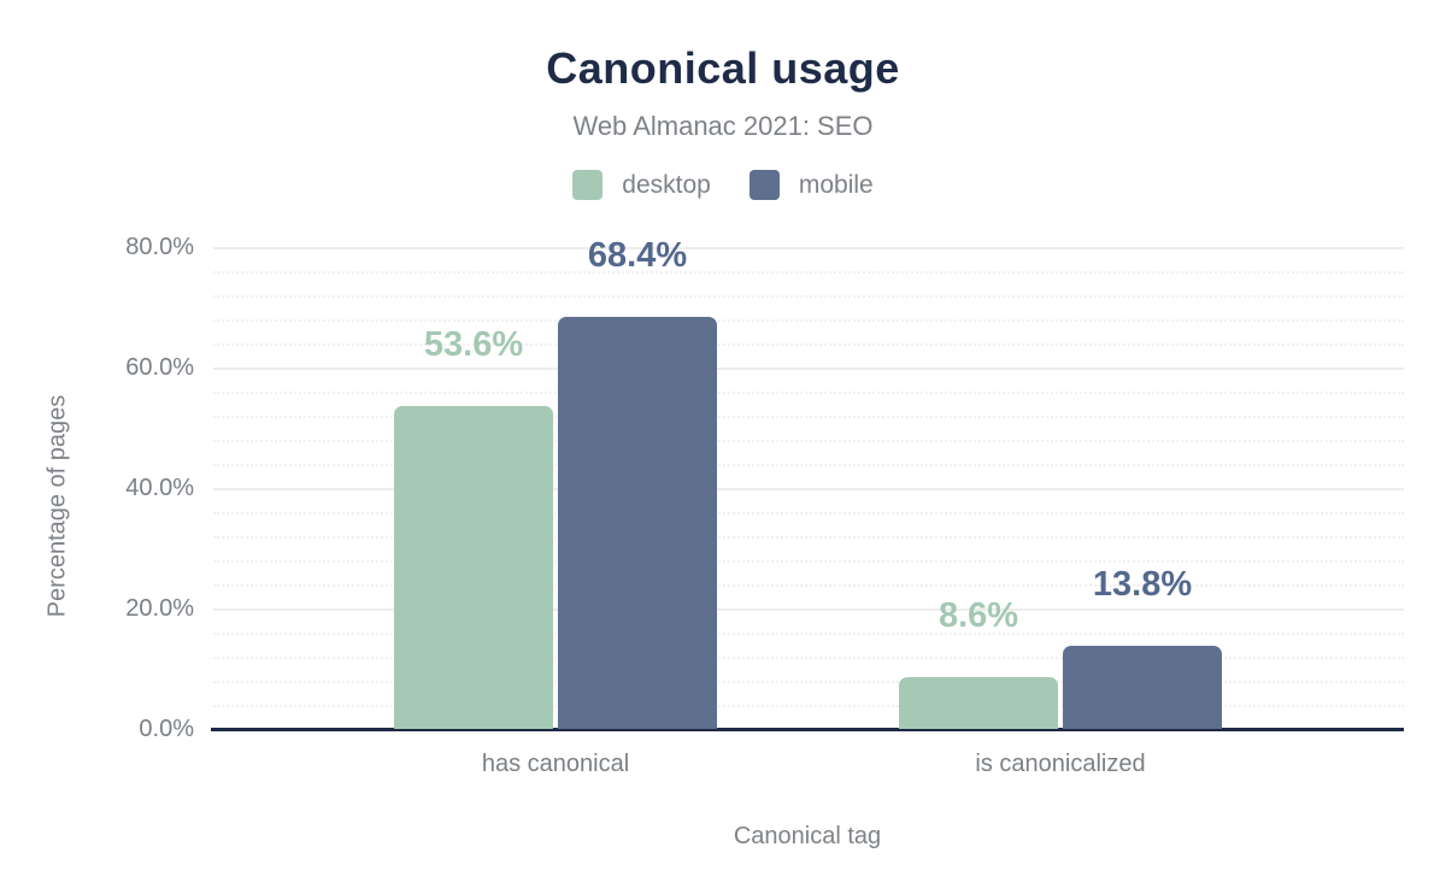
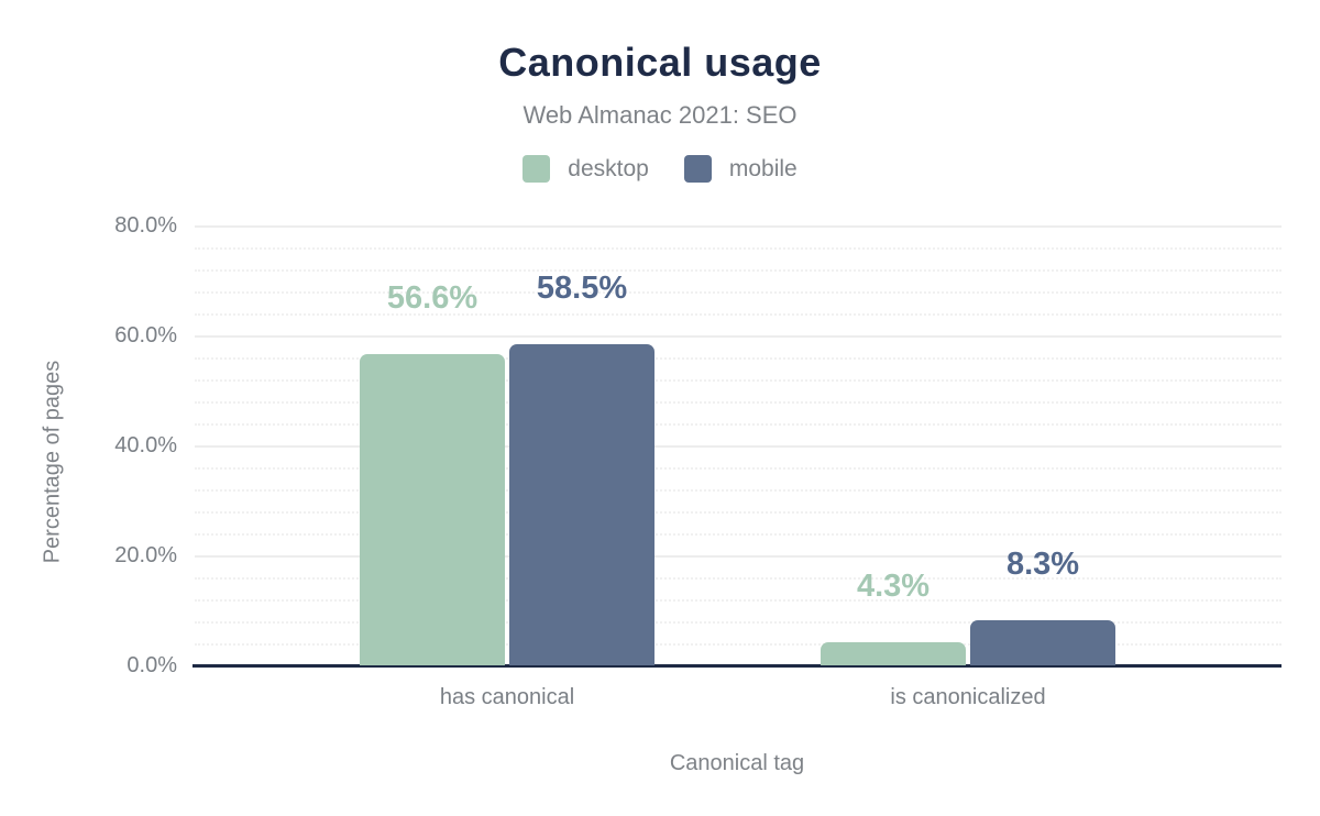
desktop/has canonical: 53.6% -> 56.6%
mobile/has canonical: 68.4% -> 58.5%
desktop/is canonicalized: 8.6% -> 4.3%
mobile/is canonicalized: 13.8% -> 8.3%
